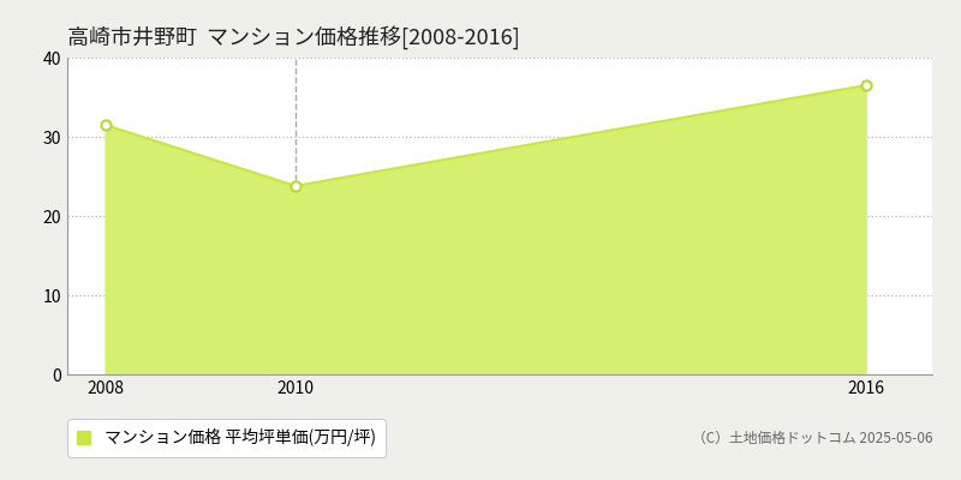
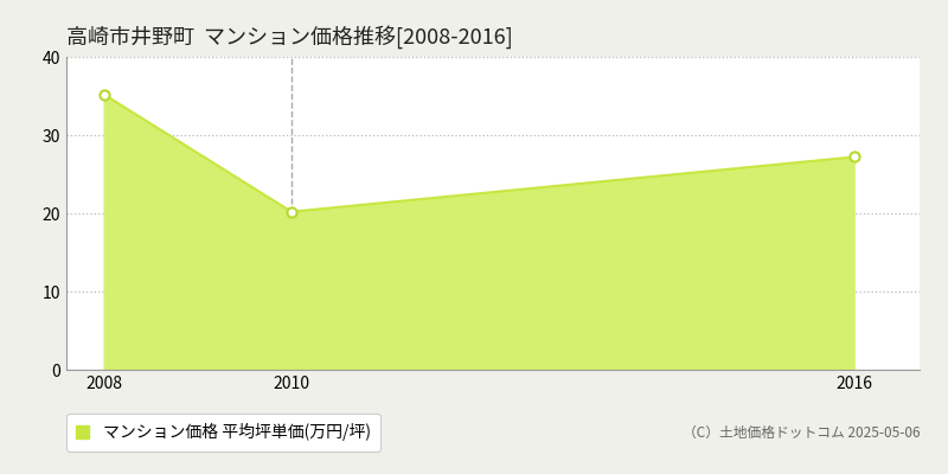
2008: 31.5 -> 35.2
2010: 23.8 -> 20.2
2016: 36.5 -> 27.2
